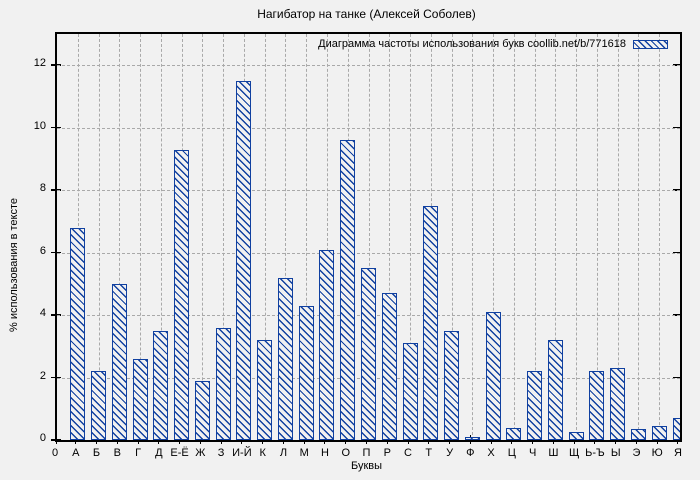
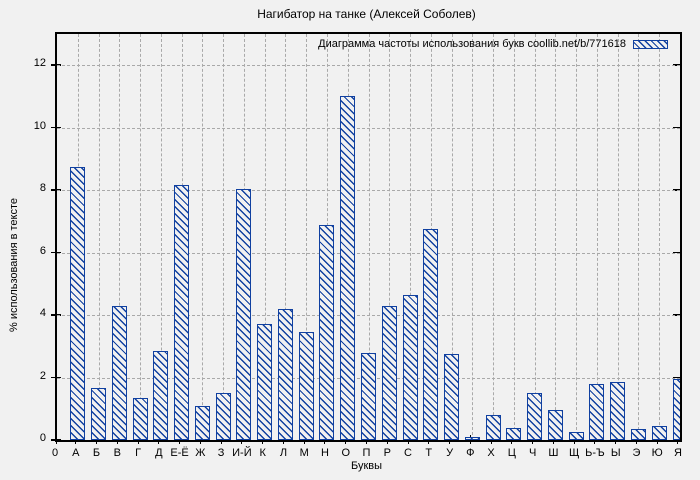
А: 6.8 -> 8.8
Б: 2.2 -> 1.6
В: 5.0 -> 4.3
Г: 2.6 -> 1.4
Д: 3.5 -> 2.9
Е-Ё: 9.3 -> 8.2
Ж: 1.9 -> 1.1
З: 3.6 -> 1.5
И-Й: 11.5 -> 8.1
К: 3.2 -> 3.7
Л: 5.2 -> 4.2
М: 4.3 -> 3.5
Н: 6.1 -> 6.9
О: 9.6 -> 11.0
П: 5.5 -> 2.8
Р: 4.7 -> 4.3
С: 3.1 -> 4.7
Т: 7.5 -> 6.8
У: 3.5 -> 2.8
Х: 4.1 -> 0.8
Ч: 2.2 -> 1.5
Ш: 3.2 -> 0.9
Ь-Ъ: 2.2 -> 1.8
Ы: 2.3 -> 1.9
Я: 0.7 -> 1.9
